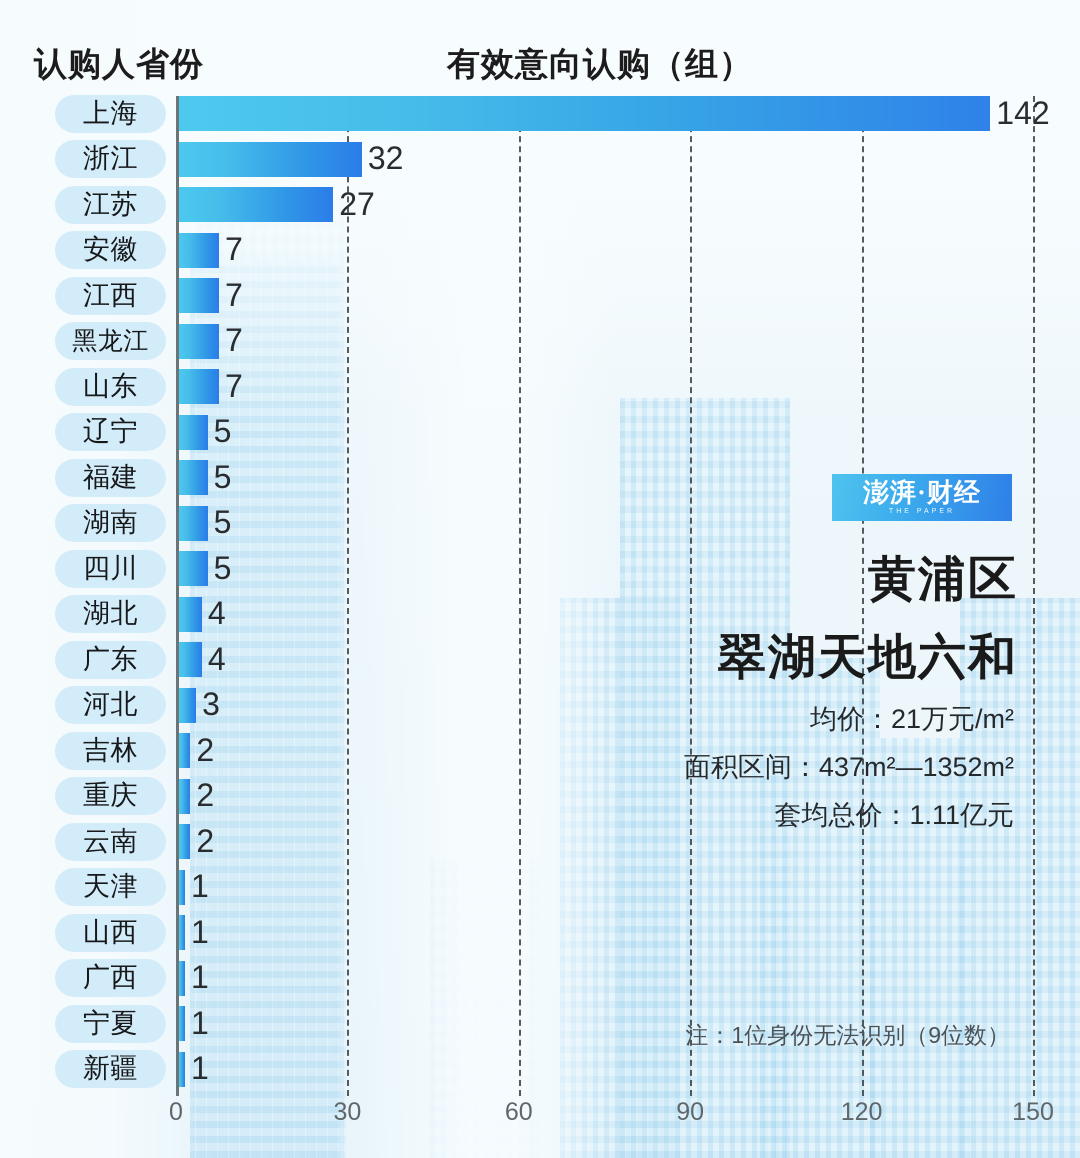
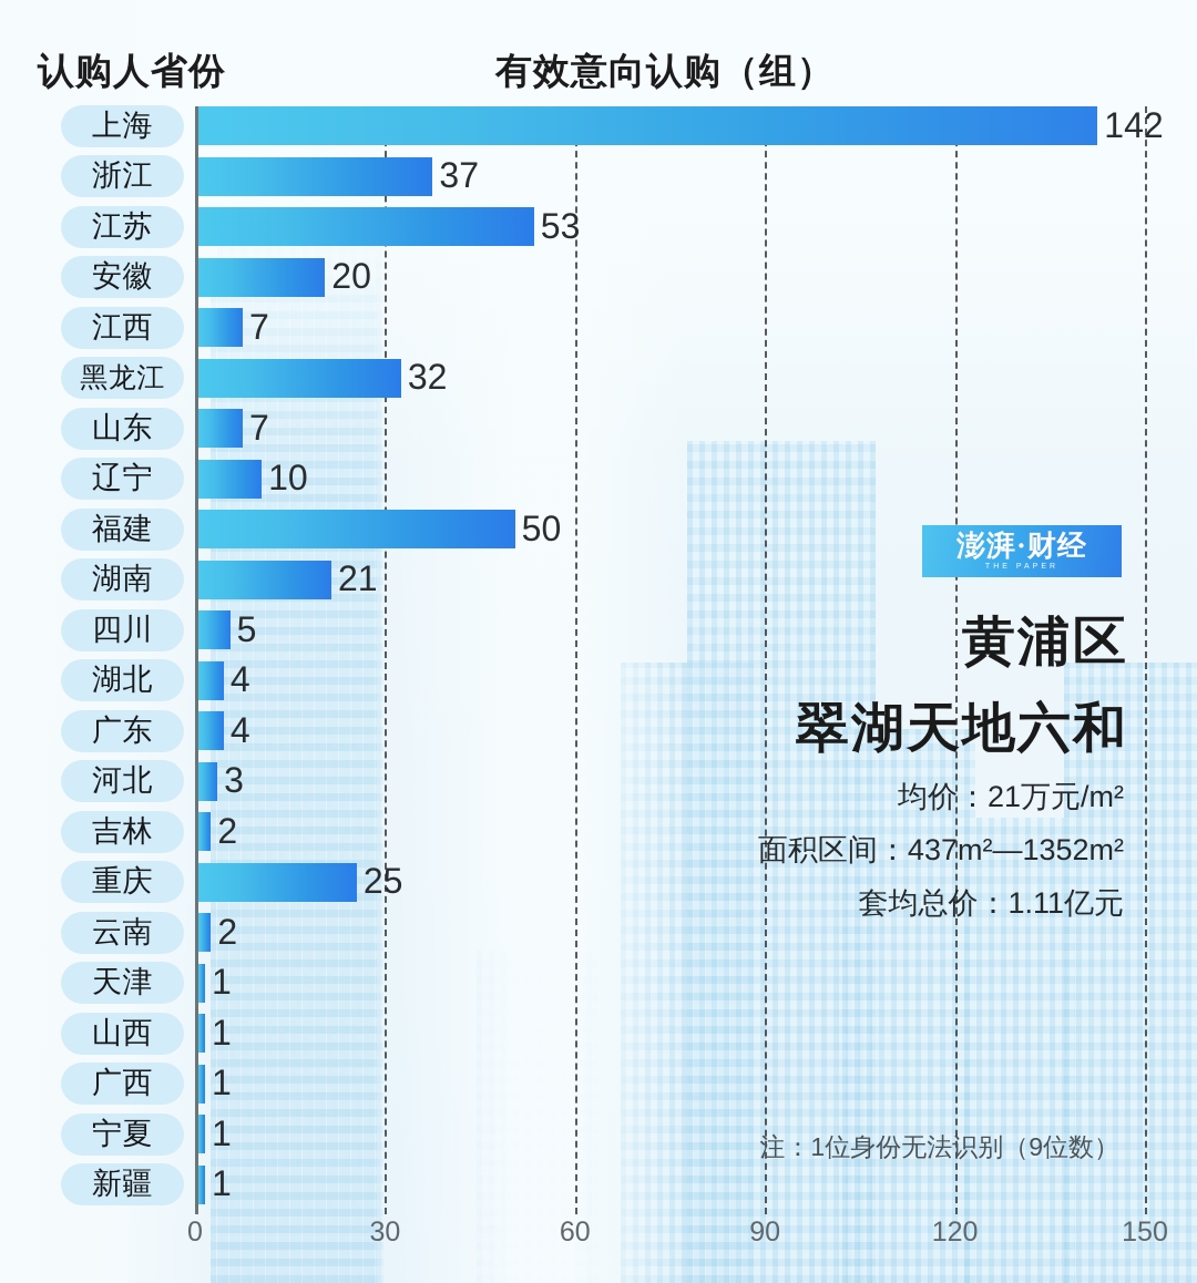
浙江: 32 -> 37
江苏: 27 -> 53
安徽: 7 -> 20
黑龙江: 7 -> 32
辽宁: 5 -> 10
福建: 5 -> 50
湖南: 5 -> 21
重庆: 2 -> 25
